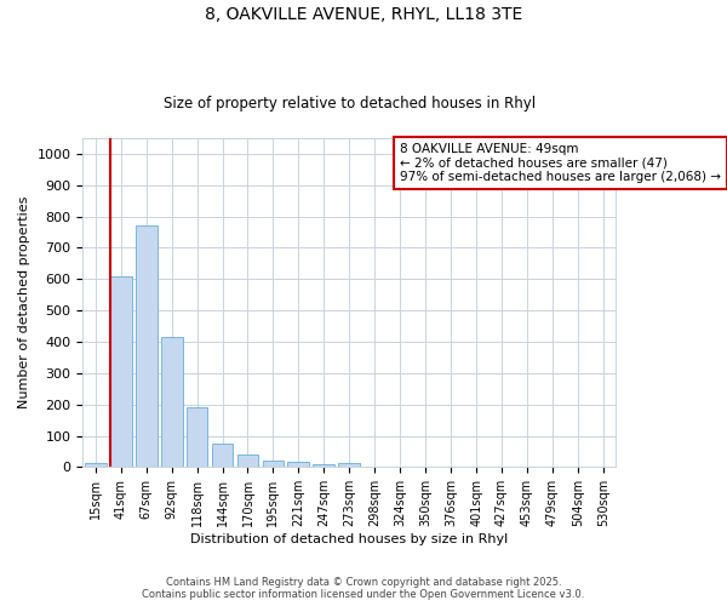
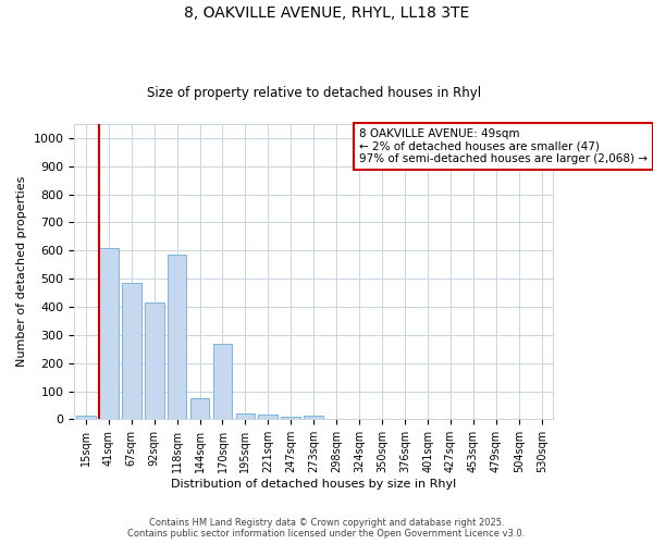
67sqm: 770 -> 485
118sqm: 190 -> 585
170sqm: 40 -> 270
